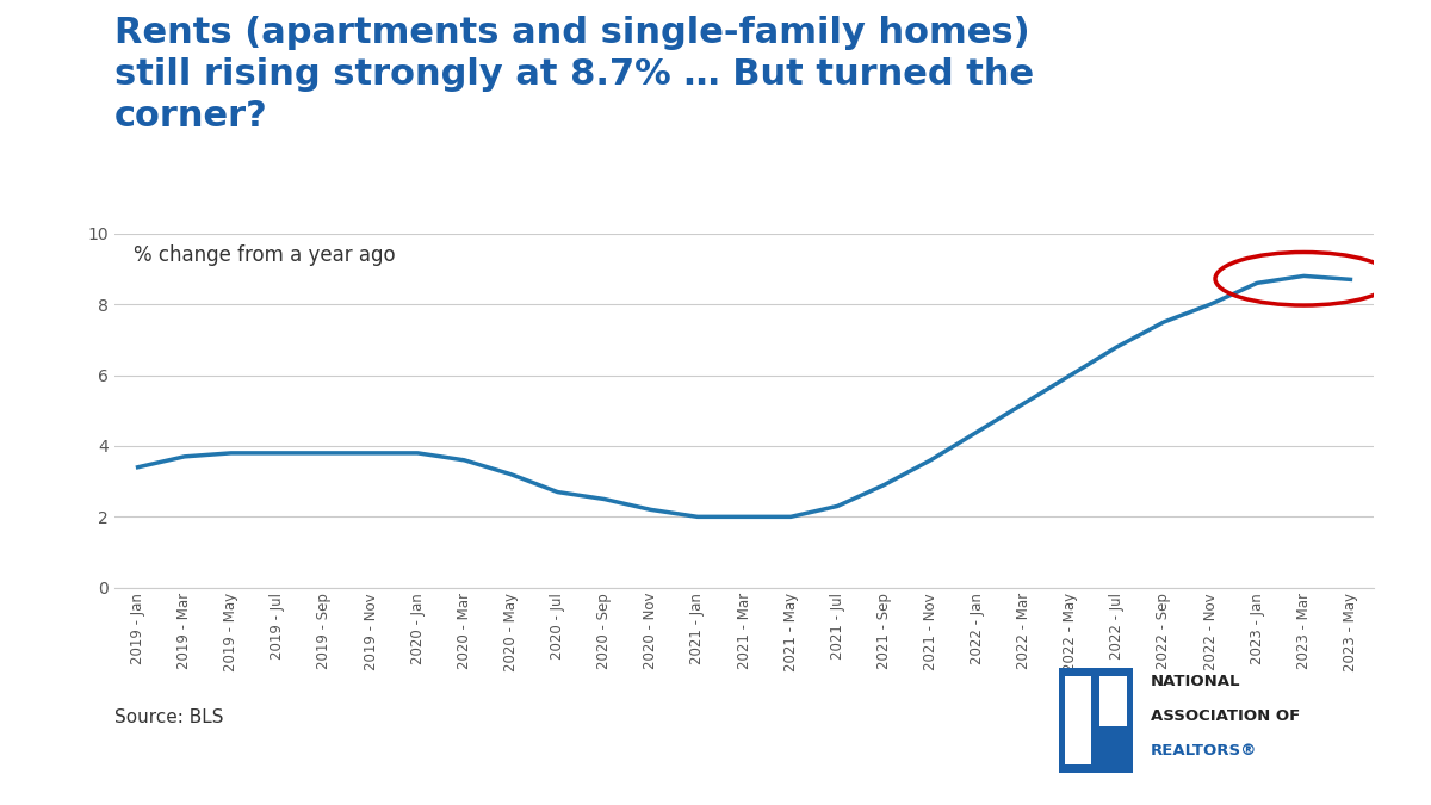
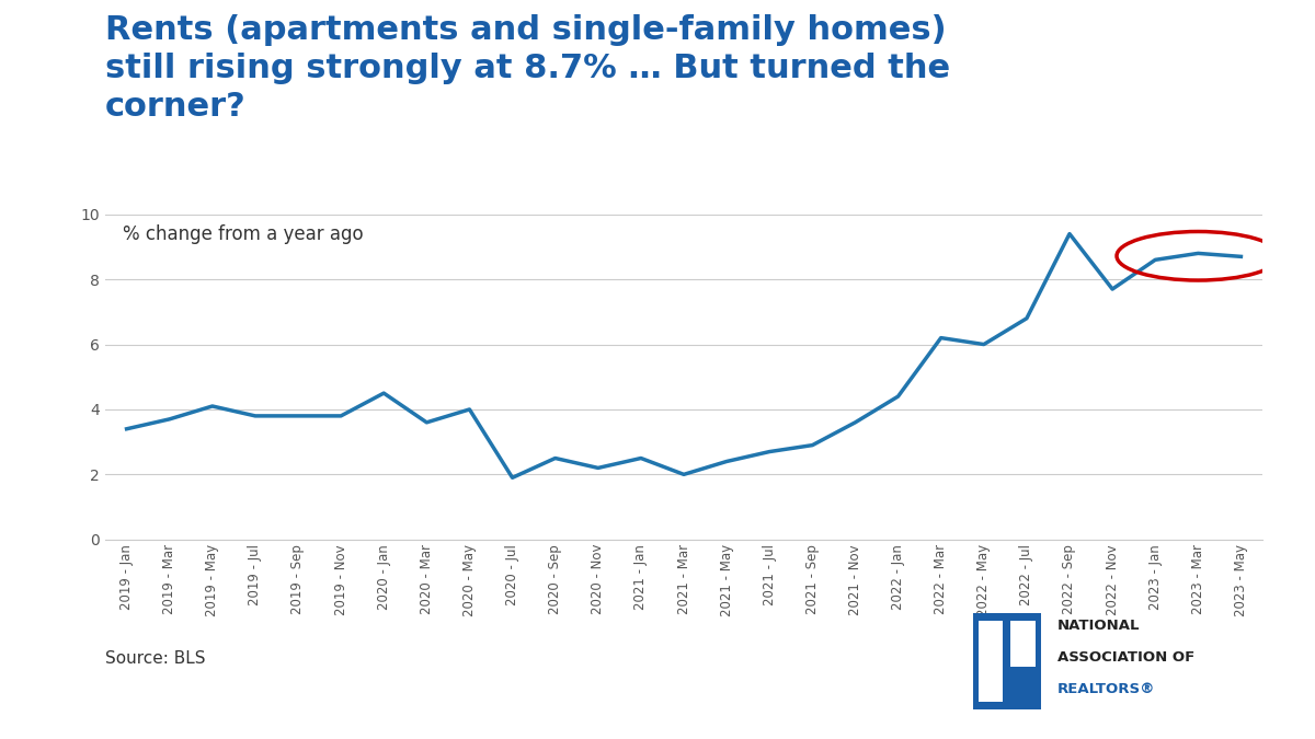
2019 - May: 3.8 -> 4.1
2020 - Jan: 3.8 -> 4.5
2020 - May: 3.2 -> 4.0
2020 - Jul: 2.7 -> 1.9
2021 - Jan: 2.0 -> 2.5
2021 - May: 2.0 -> 2.4
2021 - Jul: 2.3 -> 2.7
2022 - Mar: 5.2 -> 6.2
2022 - Sep: 7.5 -> 9.4
2022 - Nov: 8.0 -> 7.7
